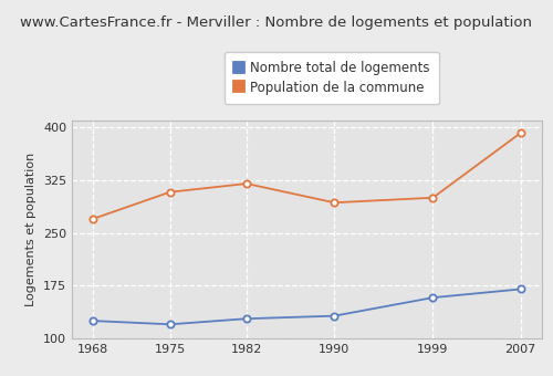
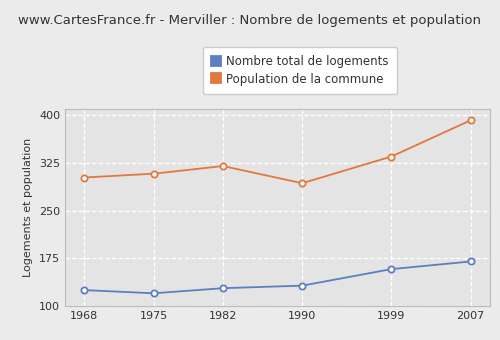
Population de la commune/1968: 270 -> 302
Population de la commune/1999: 300 -> 335
